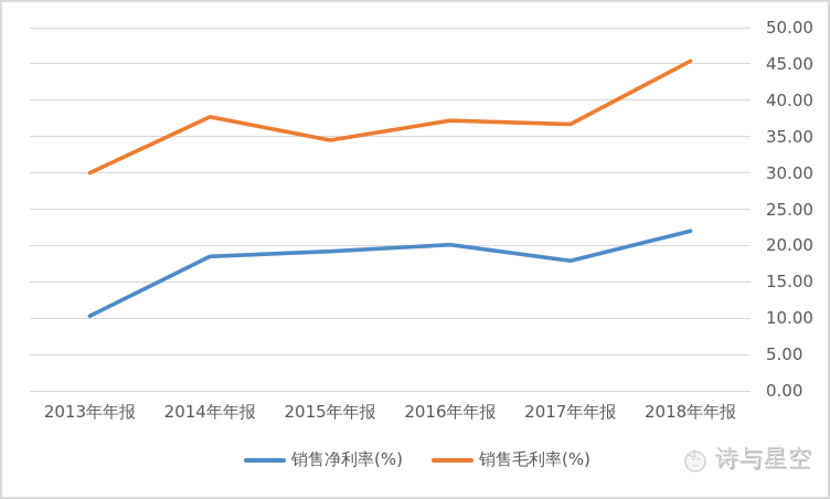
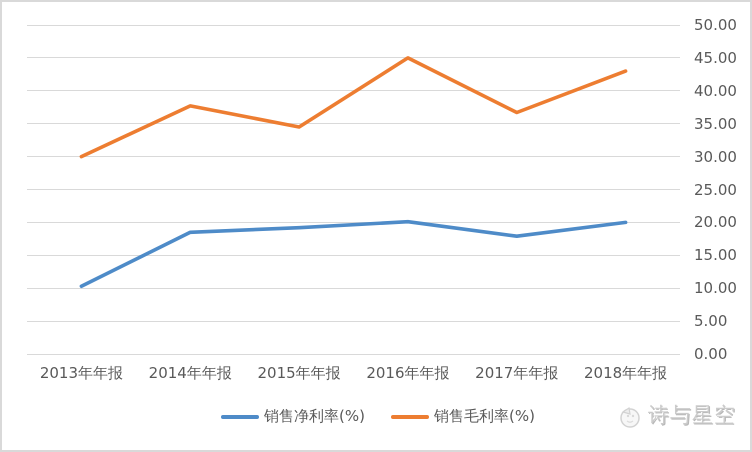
销售毛利率(%)/2016年年报: 37 -> 45
销售净利率(%)/2018年年报: 22 -> 20
销售毛利率(%)/2018年年报: 45 -> 43
